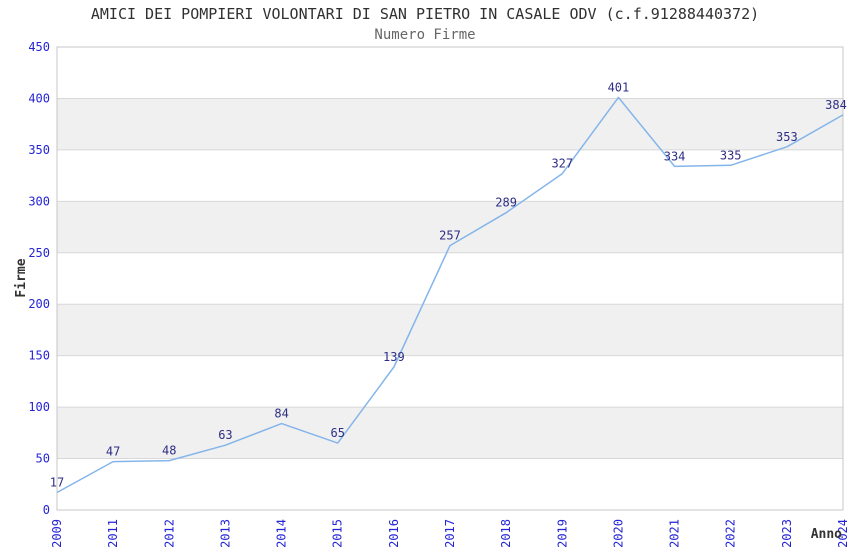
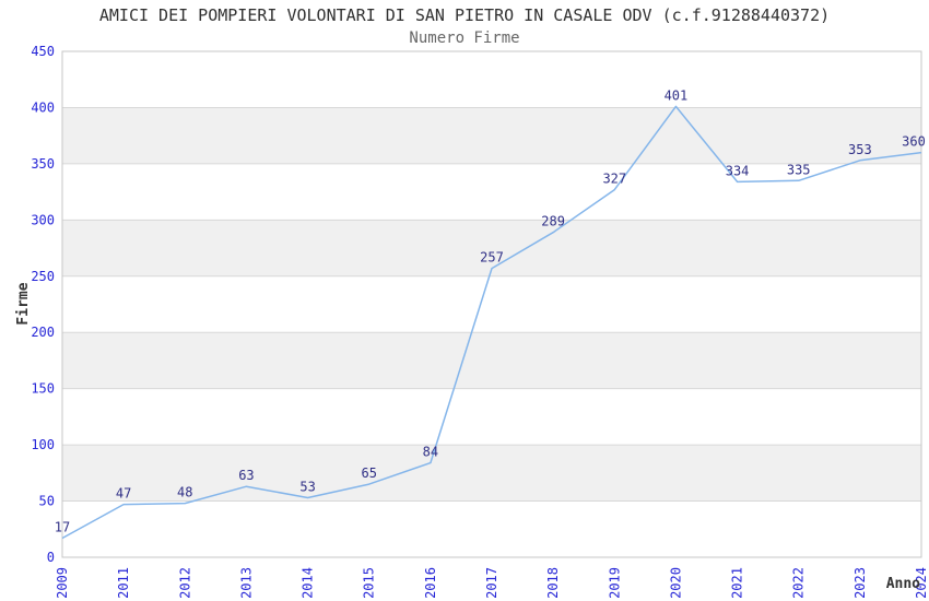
2014: 84 -> 53
2016: 139 -> 84
2024: 384 -> 360
